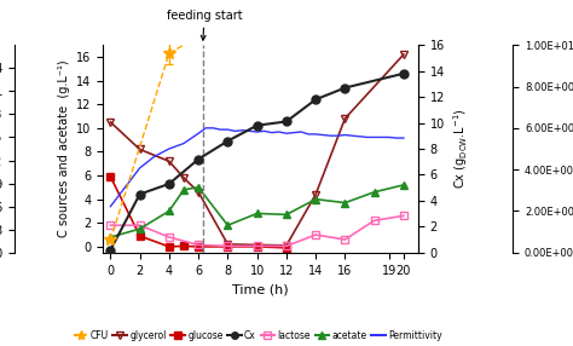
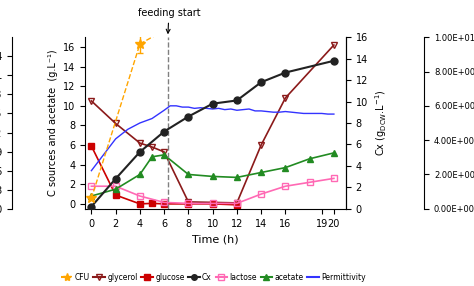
Cx/2: 4.5 -> 2.8
glycerol/4: 7.2 -> 6.2
glycerol/6: 4.6 -> 5.3
acetate/8: 1.8 -> 3.0
glycerol/14: 4.4 -> 6.0
acetate/14: 4.0 -> 3.2
lactose/16: 0.6 -> 1.8
